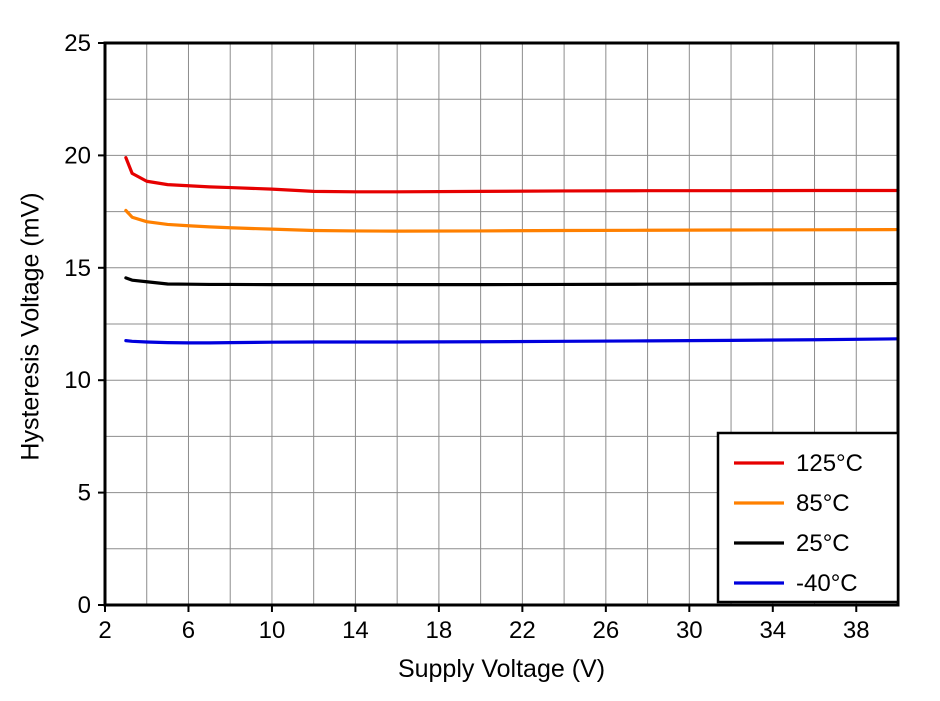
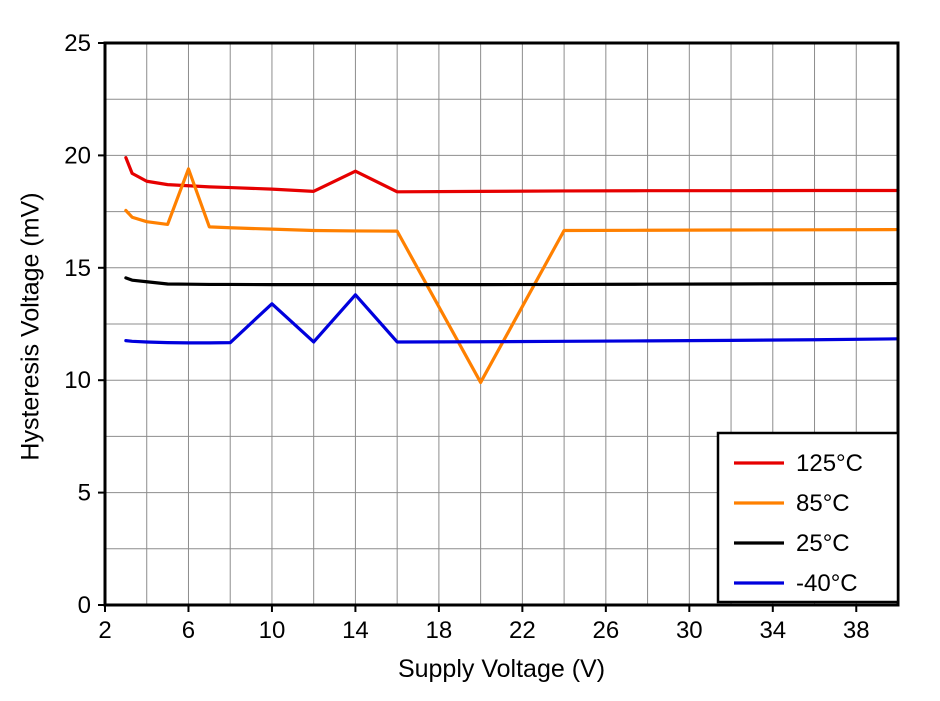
85°C/6: 16.9 -> 19.4
-40°C/10: 11.7 -> 13.4
125°C/14: 18.4 -> 19.3
-40°C/14: 11.7 -> 13.8
85°C/20: 16.6 -> 9.9
